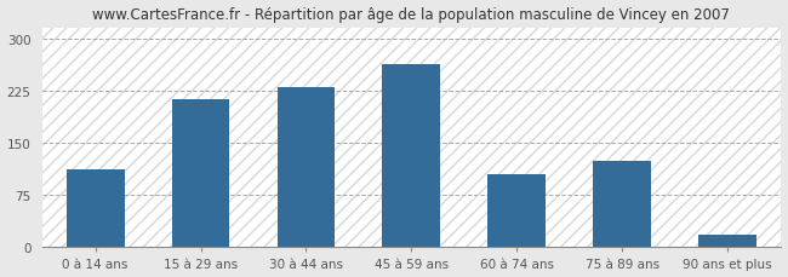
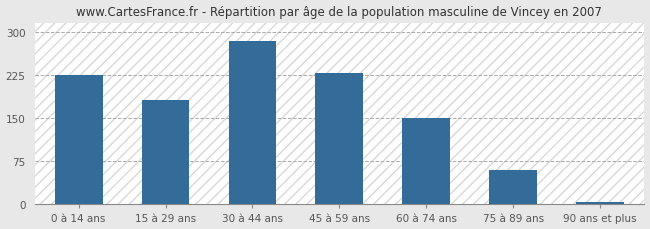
0 à 14 ans: 112 -> 224
15 à 29 ans: 212 -> 182
30 à 44 ans: 230 -> 284
45 à 59 ans: 262 -> 228
60 à 74 ans: 104 -> 150
75 à 89 ans: 124 -> 60
90 ans et plus: 18 -> 5
